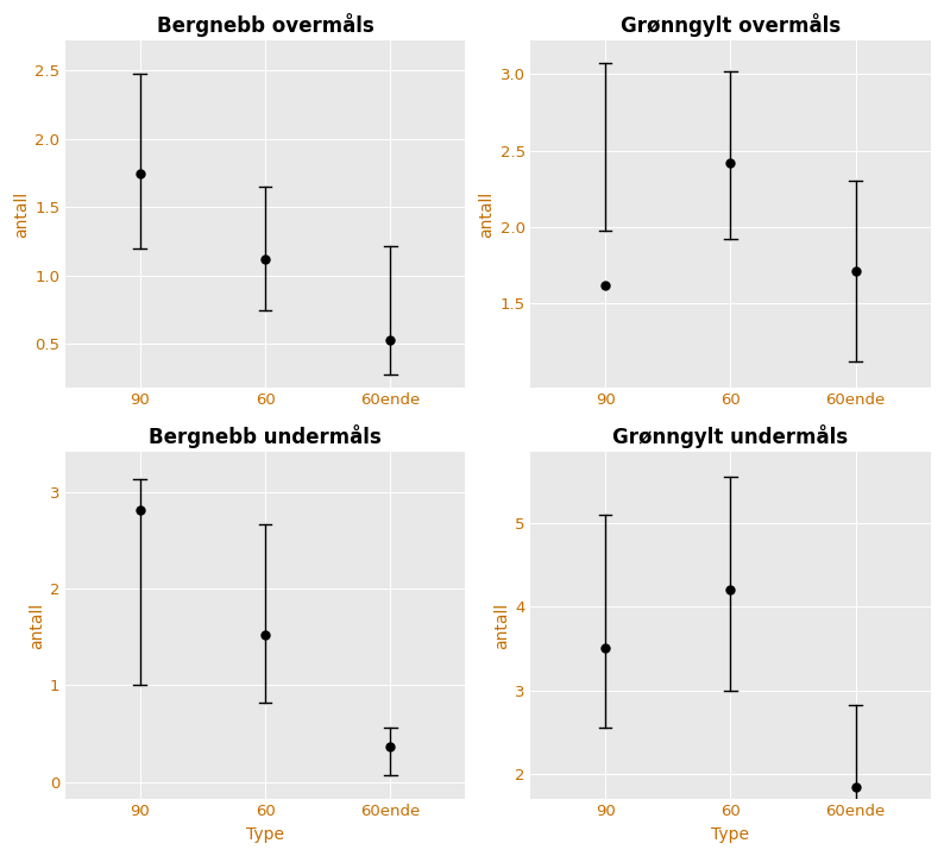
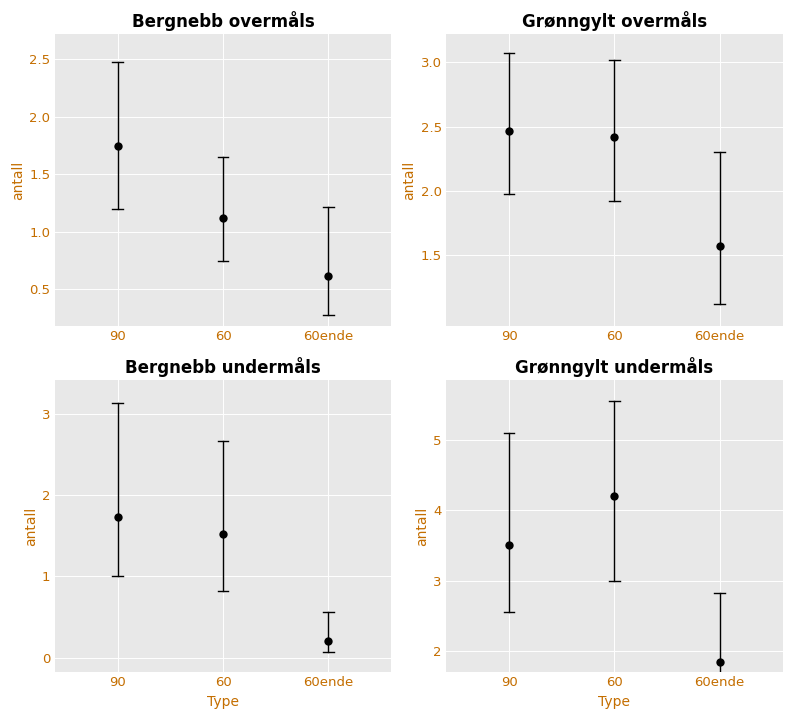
Bergnebb overmåls/60ende: 0.53 -> 0.62
Grønngylt overmåls/90: 1.62 -> 2.47
Grønngylt overmåls/60ende: 1.71 -> 1.57
Bergnebb undermåls/90: 2.82 -> 1.73
Bergnebb undermåls/60ende: 0.36 -> 0.20
